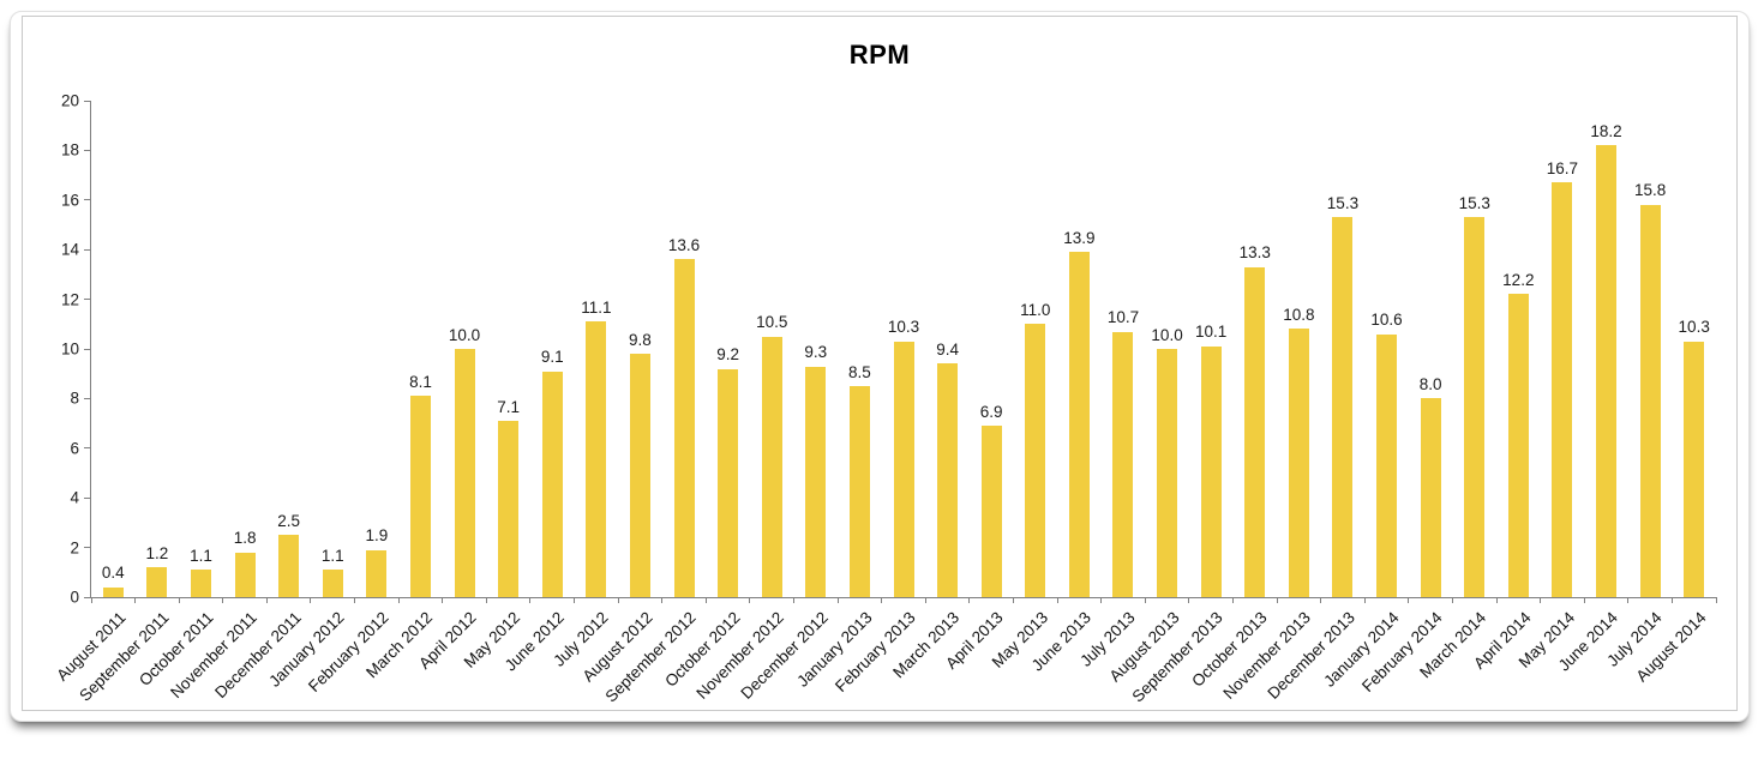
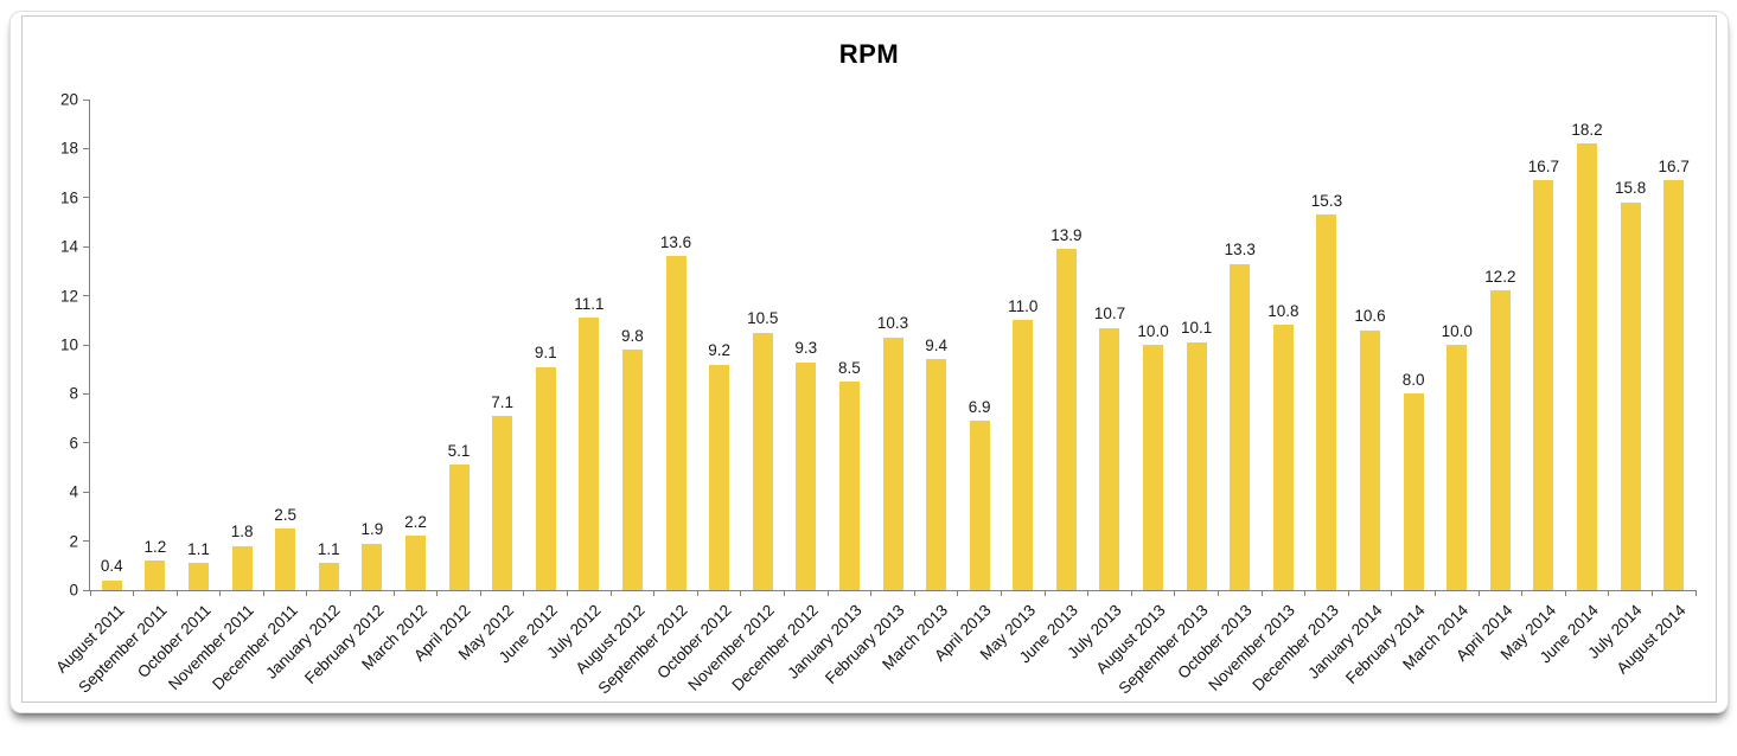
March 2012: 8.1 -> 2.2
April 2012: 10.0 -> 5.1
March 2014: 15.3 -> 10.0
August 2014: 10.3 -> 16.7
